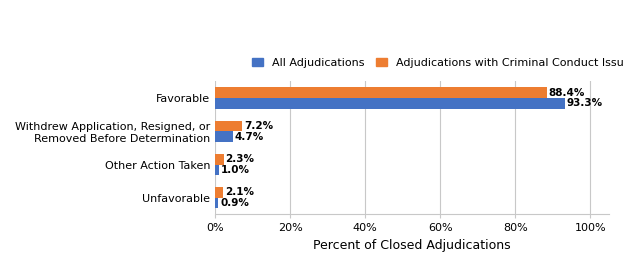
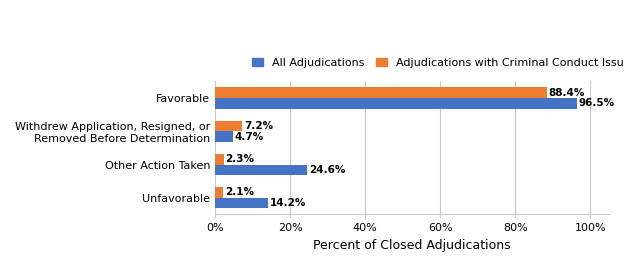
All Adjudications/Favorable: 93.3% -> 96.5%
All Adjudications/Other Action Taken: 1.0% -> 24.6%
All Adjudications/Unfavorable: 0.9% -> 14.2%
